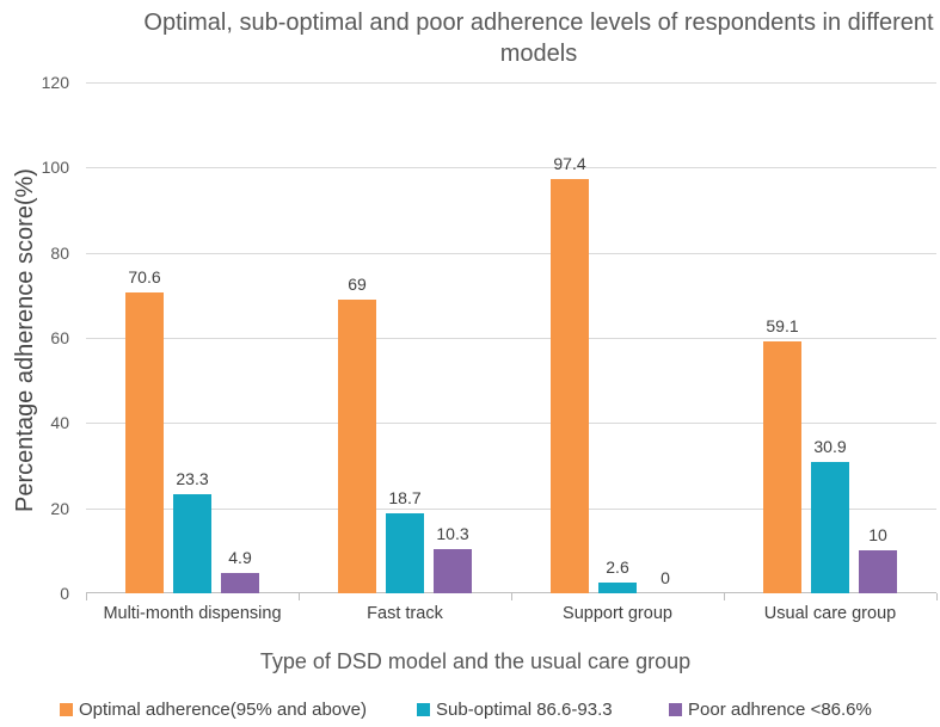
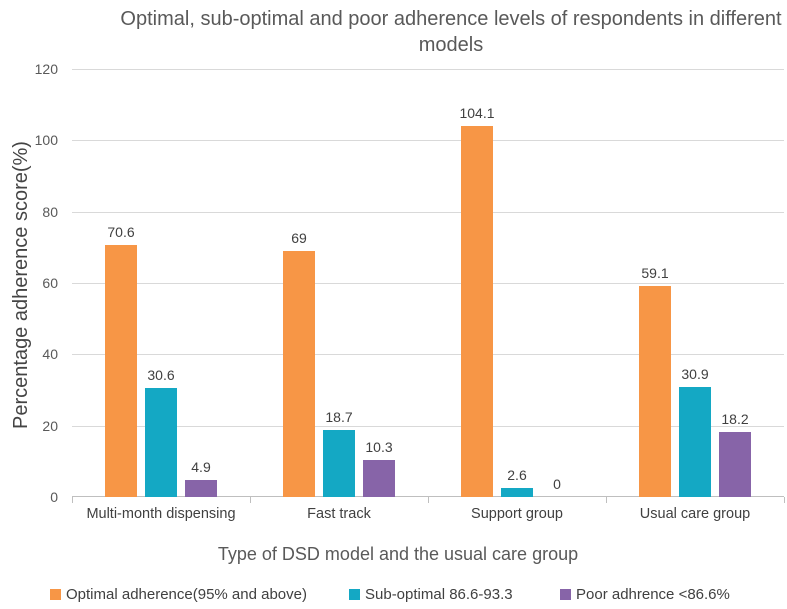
Sub-optimal 86.6-93.3/Multi-month dispensing: 23.3 -> 30.6
Optimal adherence(95% and above)/Support group: 97.4 -> 104.1
Poor adhrence <86.6%/Usual care group: 10 -> 18.2
